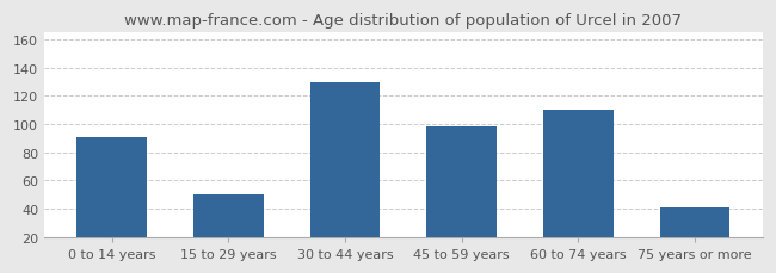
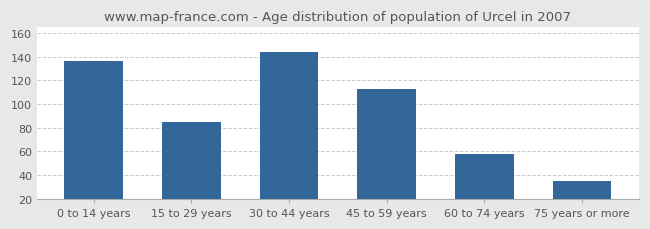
0 to 14 years: 91 -> 136
15 to 29 years: 50 -> 85
30 to 44 years: 130 -> 144
45 to 59 years: 98 -> 113
60 to 74 years: 110 -> 58
75 years or more: 41 -> 35
